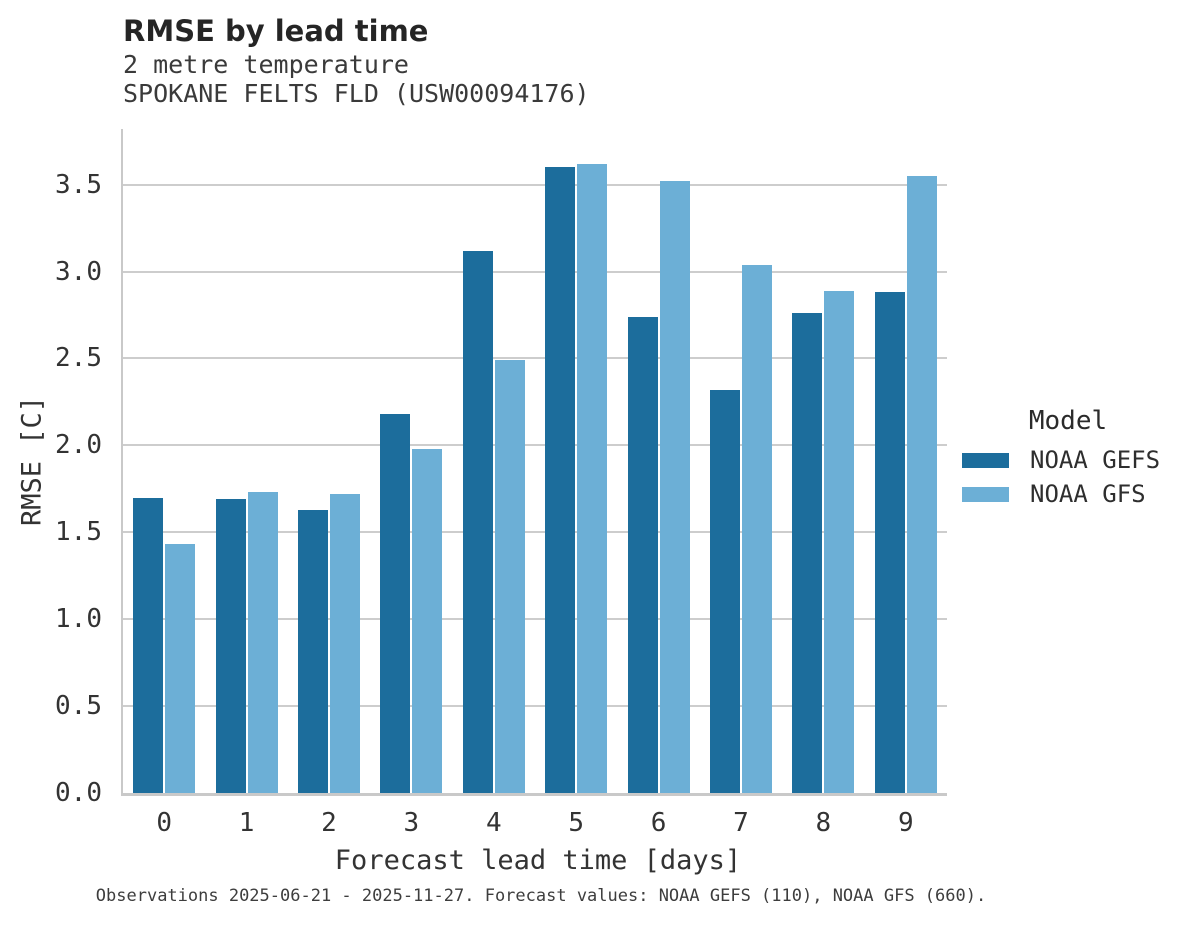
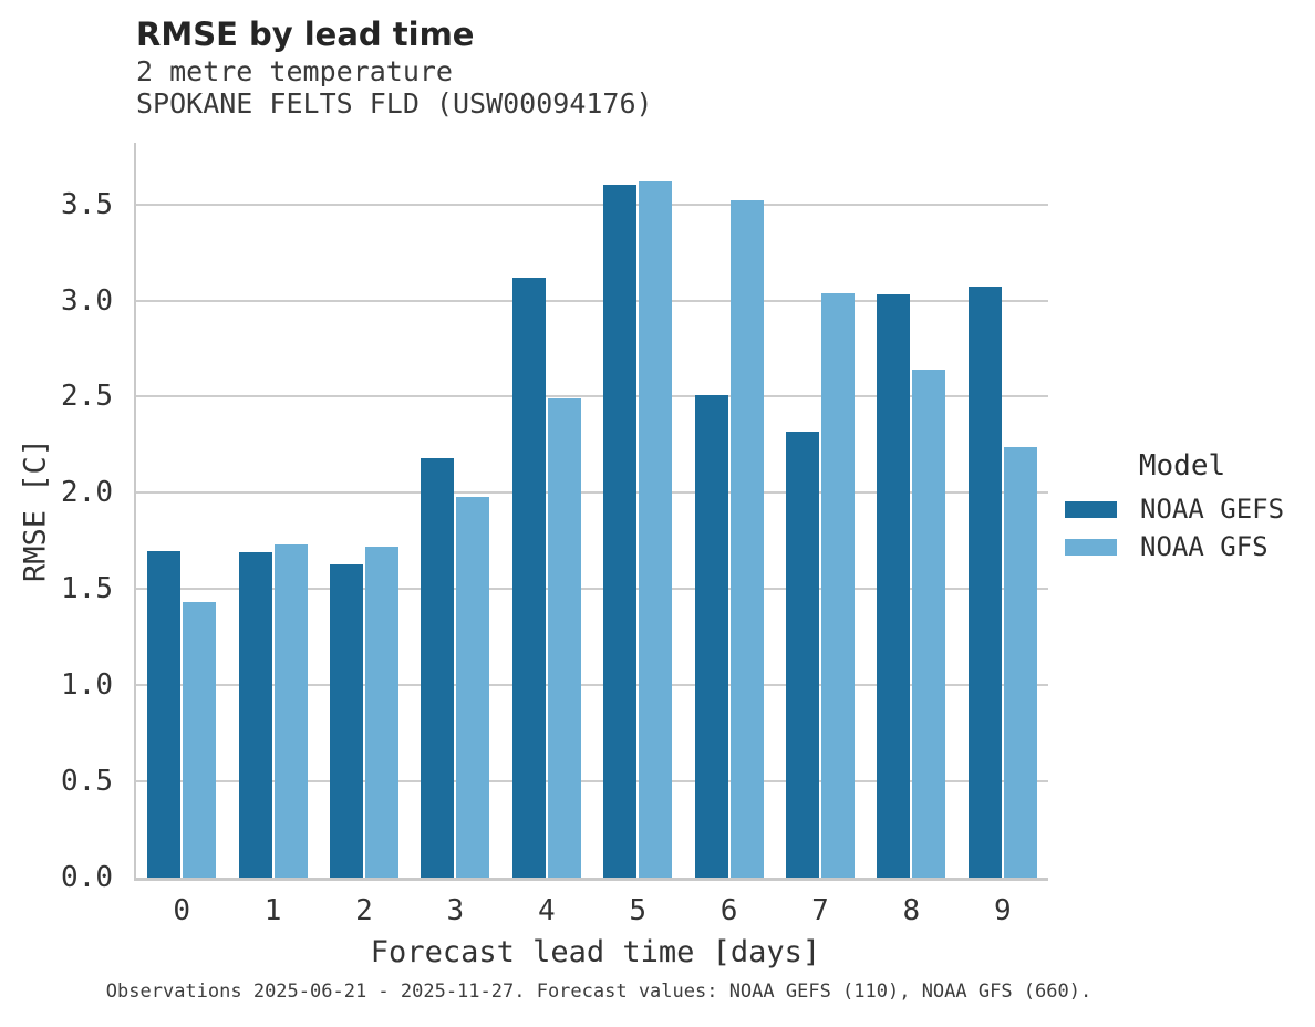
NOAA GEFS/6: 2.74 -> 2.51
NOAA GEFS/8: 2.76 -> 3.03
NOAA GFS/8: 2.89 -> 2.64
NOAA GEFS/9: 2.88 -> 3.07
NOAA GFS/9: 3.55 -> 2.24
